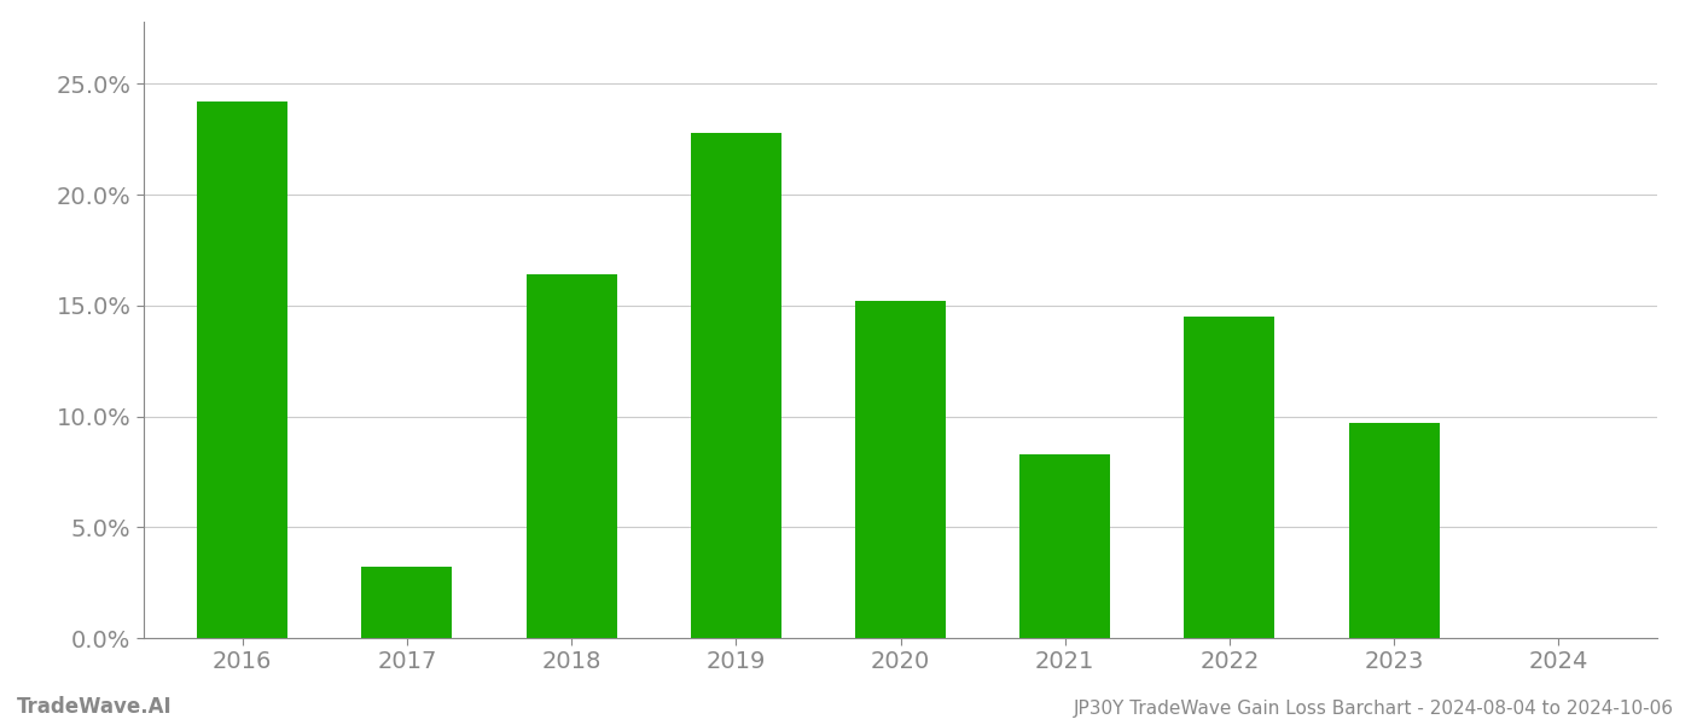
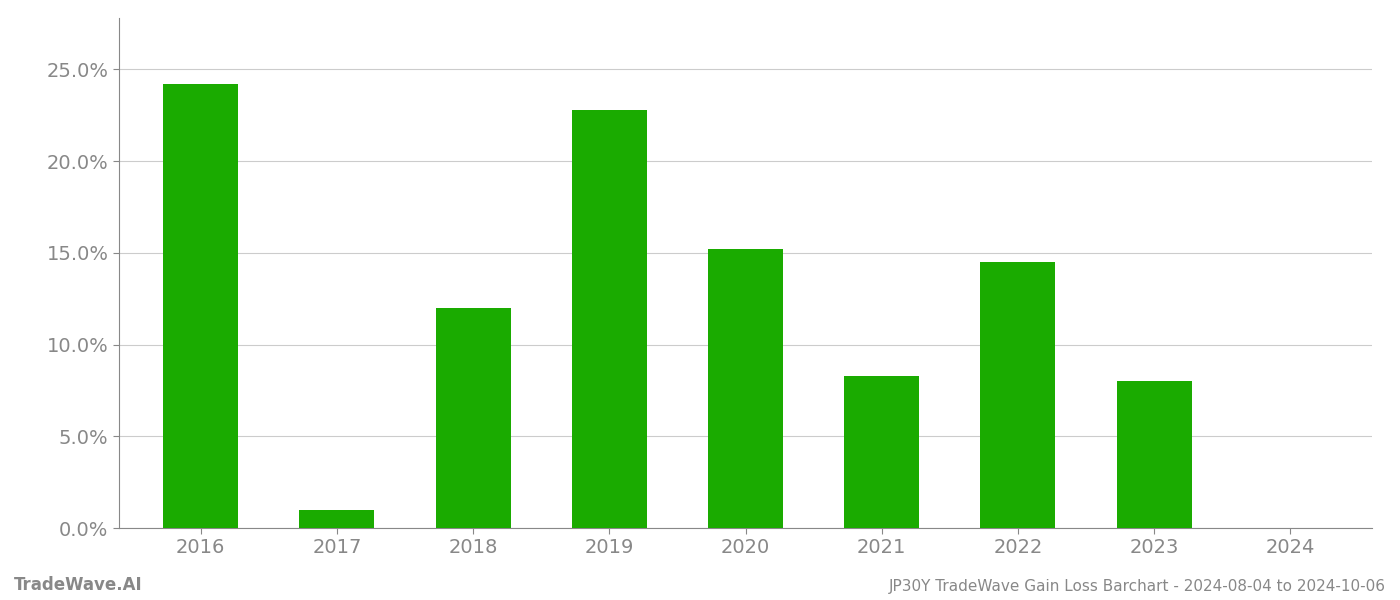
2017: 3.2% -> 1.0%
2018: 16.4% -> 12.0%
2023: 9.7% -> 8.0%
